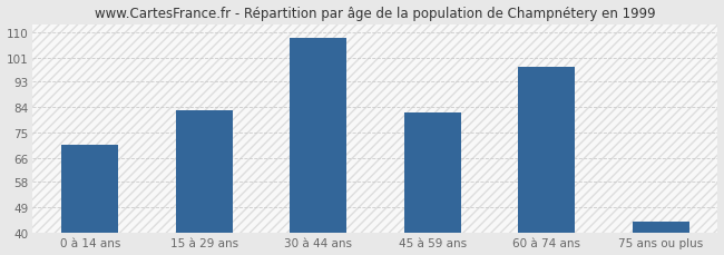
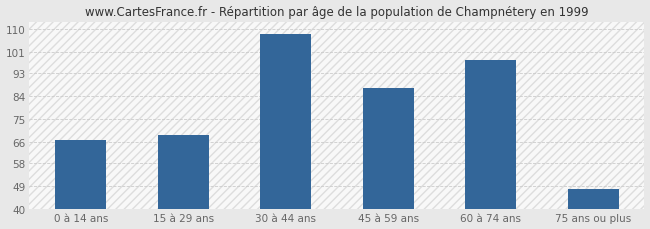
0 à 14 ans: 71 -> 67
15 à 29 ans: 83 -> 69
45 à 59 ans: 82 -> 87
75 ans ou plus: 44 -> 48
